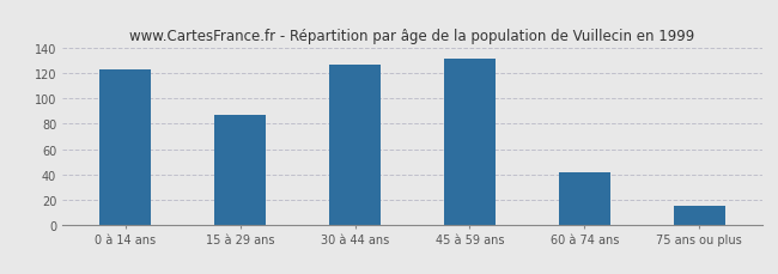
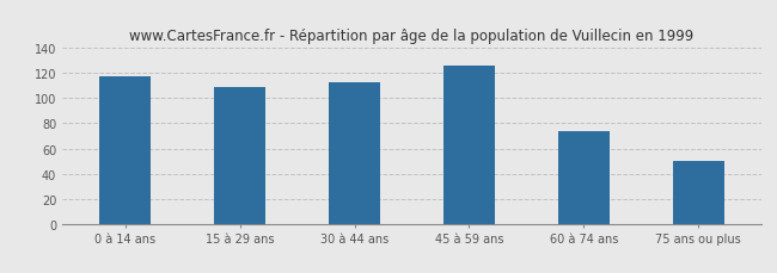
0 à 14 ans: 123 -> 118
15 à 29 ans: 87 -> 109
30 à 44 ans: 127 -> 113
45 à 59 ans: 132 -> 126
60 à 74 ans: 41 -> 74
75 ans ou plus: 15 -> 50
